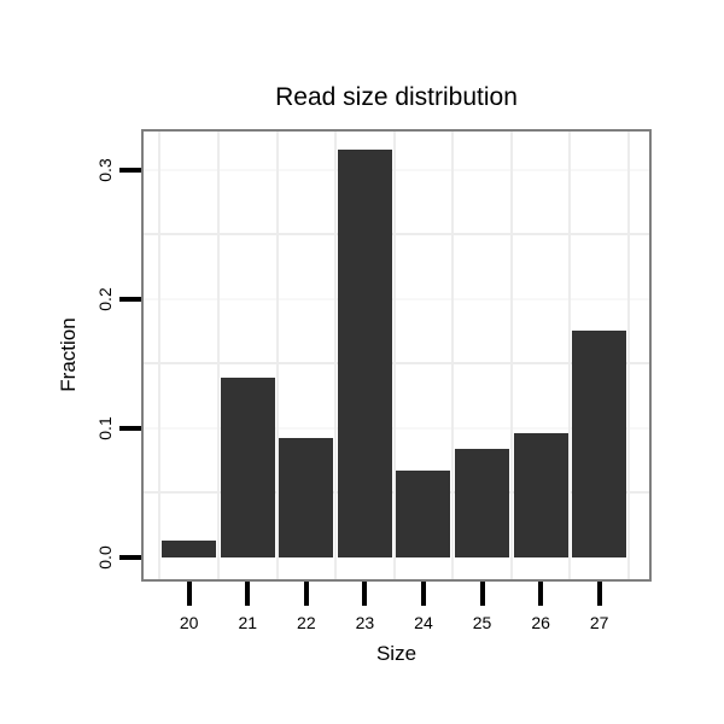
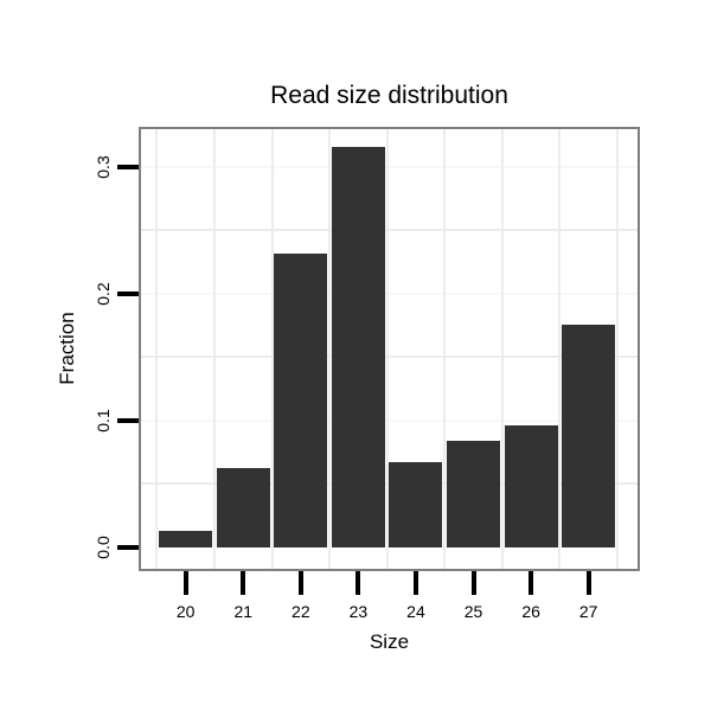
21: 0.139 -> 0.063
22: 0.092 -> 0.232
